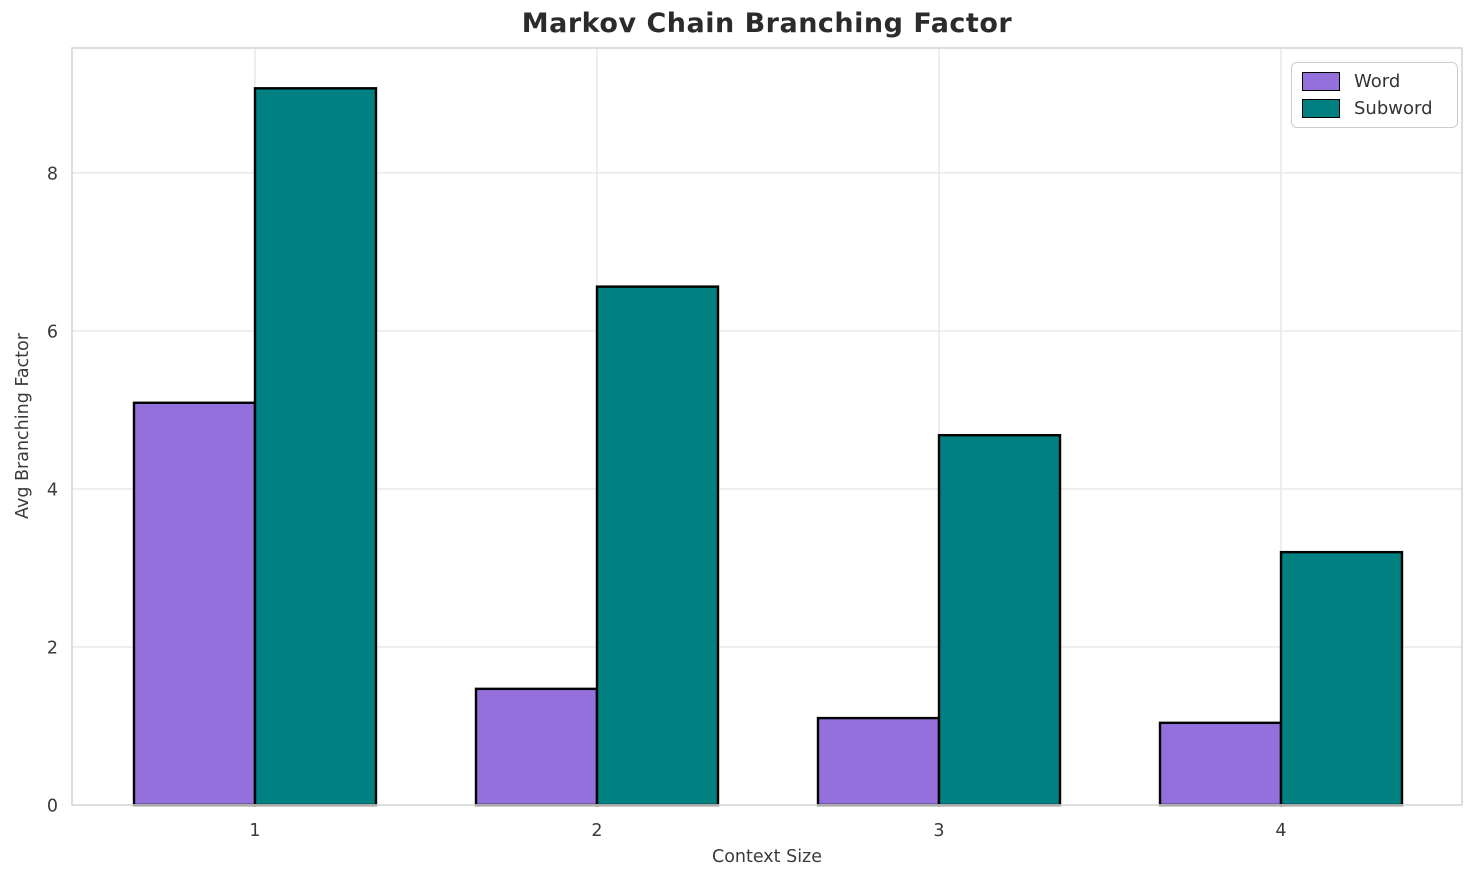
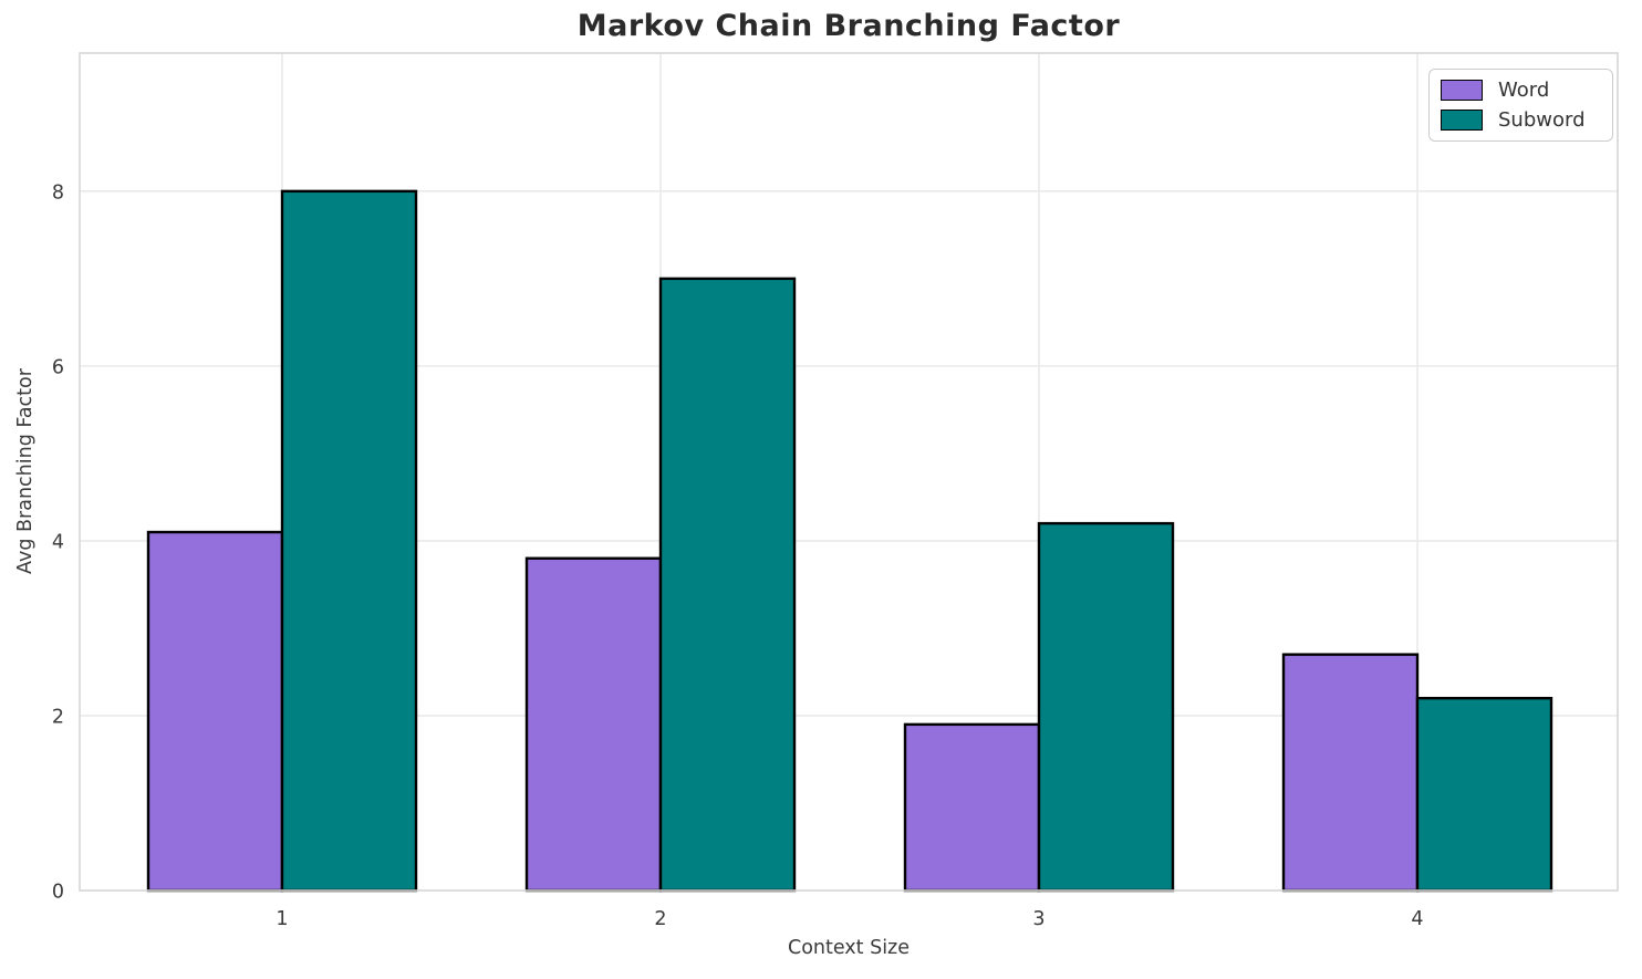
Word/1: 5.1 -> 4.1
Subword/1: 9.1 -> 8.0
Word/2: 1.5 -> 3.8
Subword/2: 6.6 -> 7.0
Word/3: 1.1 -> 1.9
Subword/3: 4.7 -> 4.2
Word/4: 1.0 -> 2.7
Subword/4: 3.2 -> 2.2
